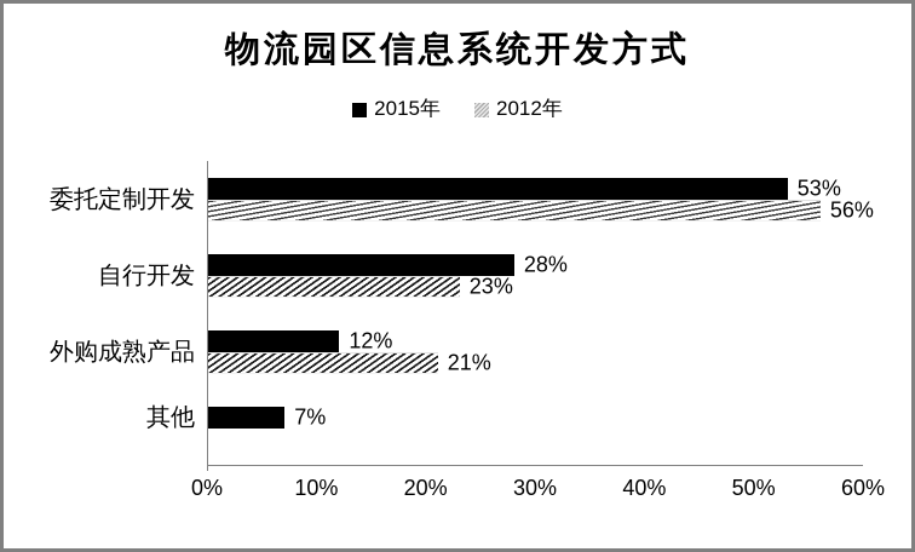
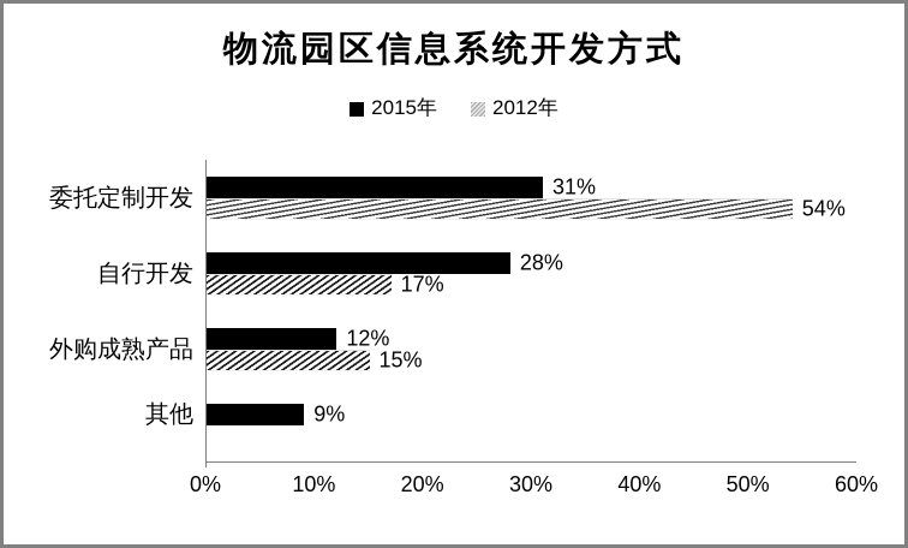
2015年/委托定制开发: 53% -> 31%
2012年/委托定制开发: 56% -> 54%
2012年/自行开发: 23% -> 17%
2012年/外购成熟产品: 21% -> 15%
2015年/其他: 7% -> 9%
